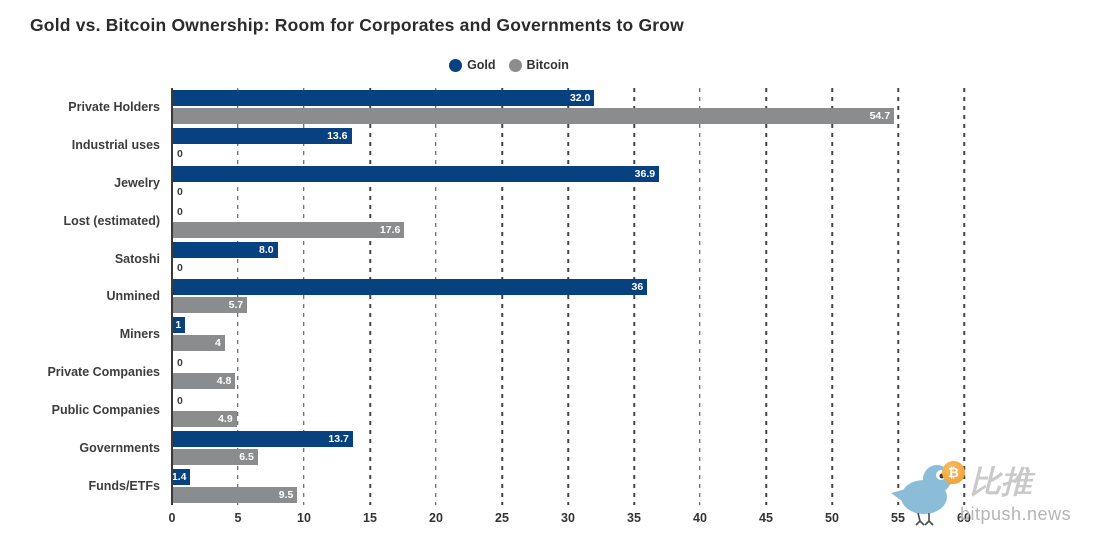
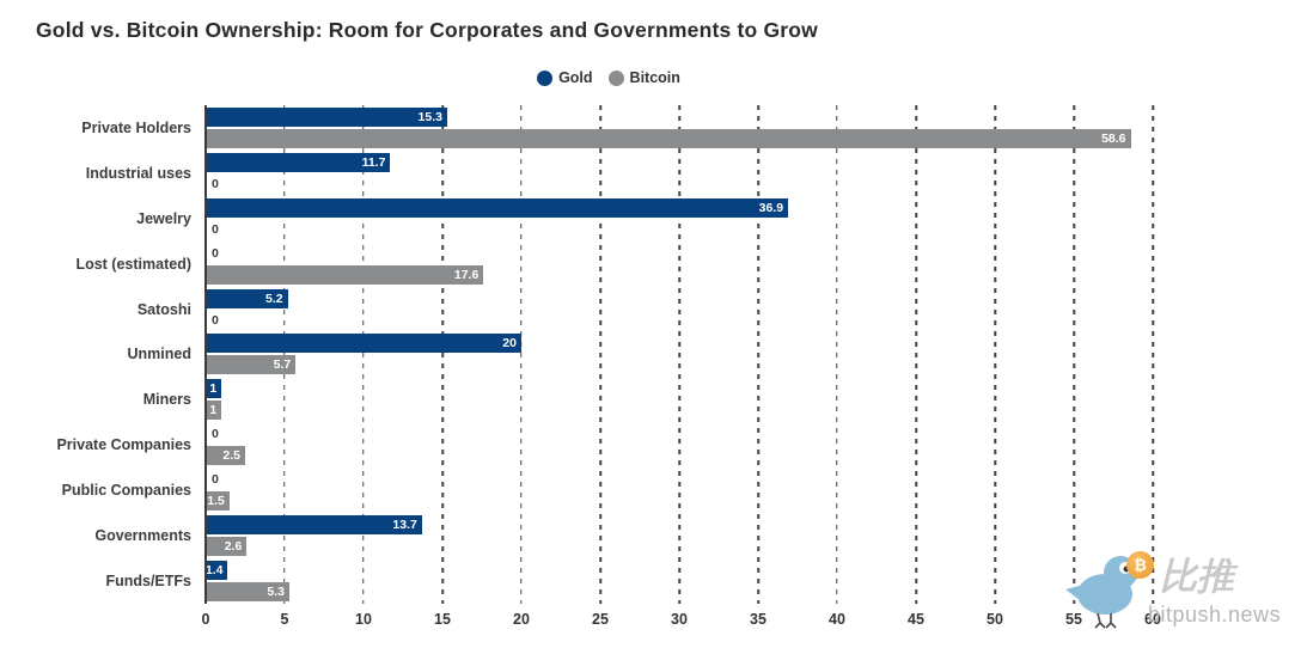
Gold/Private Holders: 32.0 -> 15.3
Bitcoin/Private Holders: 54.7 -> 58.6
Gold/Industrial uses: 13.6 -> 11.7
Gold/Satoshi: 8.0 -> 5.2
Gold/Unmined: 36 -> 20
Bitcoin/Miners: 4 -> 1
Bitcoin/Private Companies: 4.8 -> 2.5
Bitcoin/Public Companies: 4.9 -> 1.5
Bitcoin/Governments: 6.5 -> 2.6
Bitcoin/Funds/ETFs: 9.5 -> 5.3
